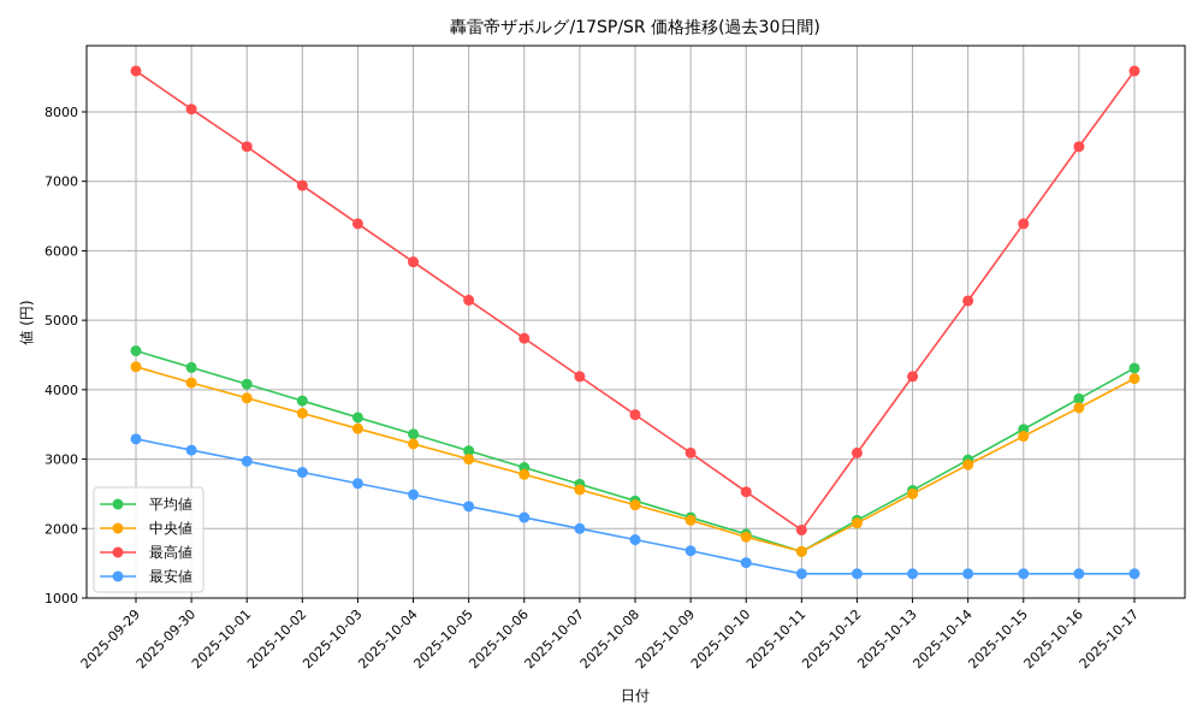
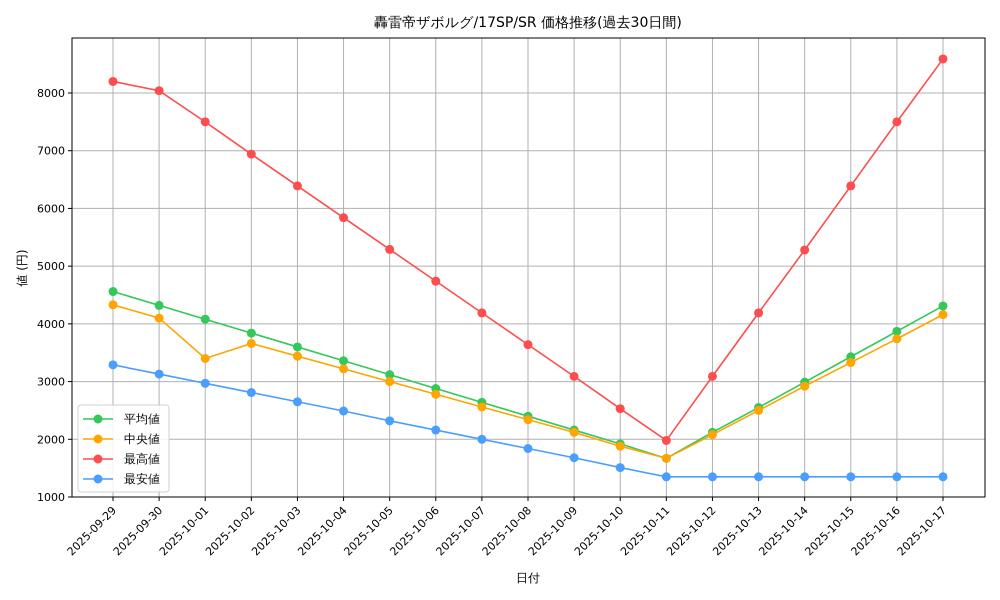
最高値/2025-09-29: 8600 -> 8200
中央値/2025-10-01: 3900 -> 3400
